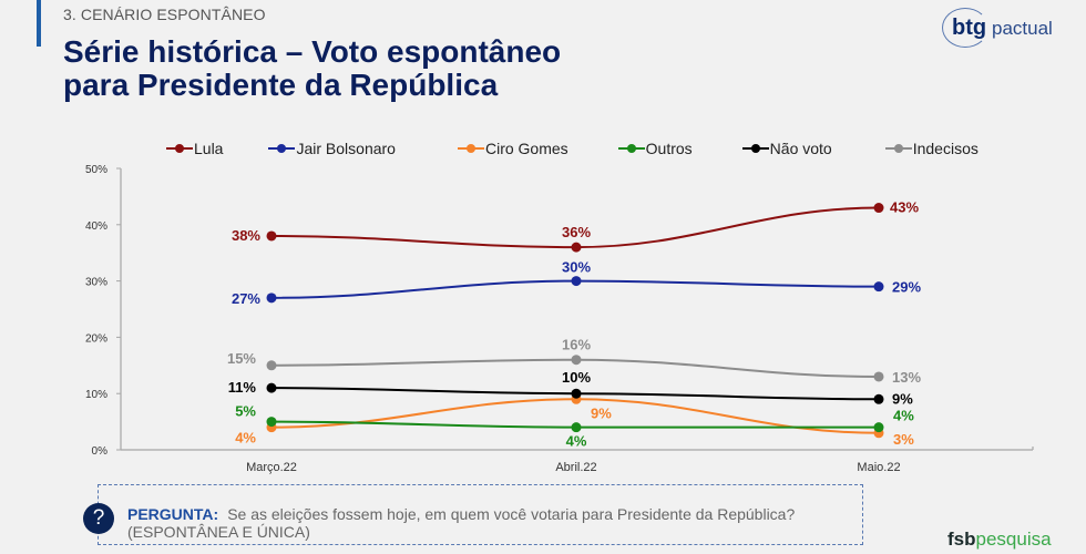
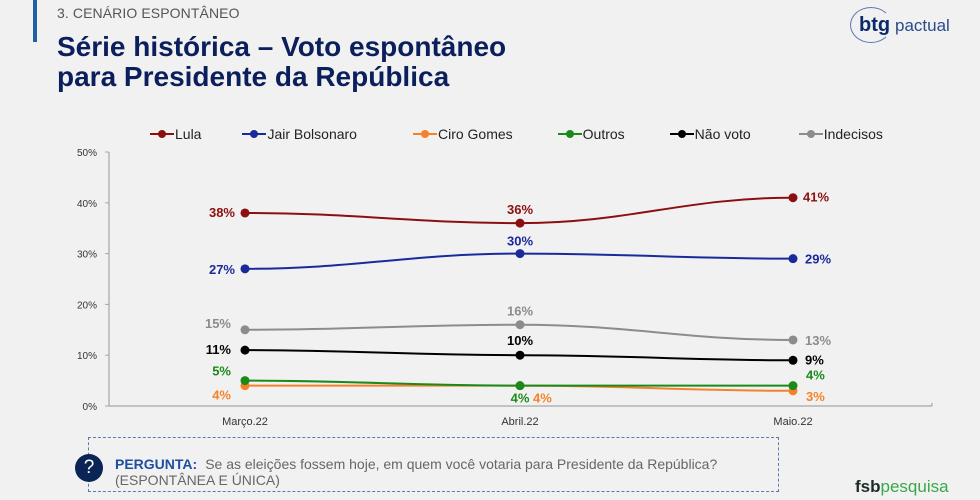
Ciro Gomes/Abril.22: 9% -> 4%
Lula/Maio.22: 43% -> 41%
